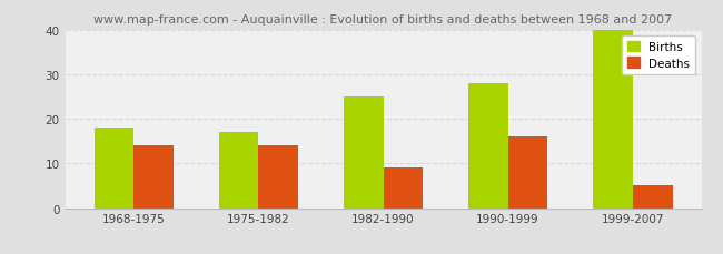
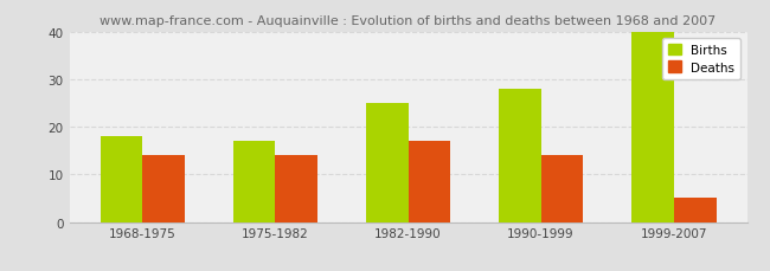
Deaths/1982-1990: 9 -> 17
Deaths/1990-1999: 16 -> 14
